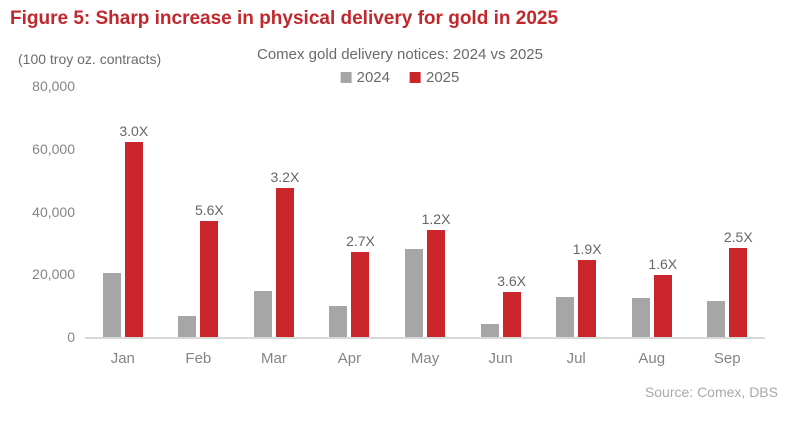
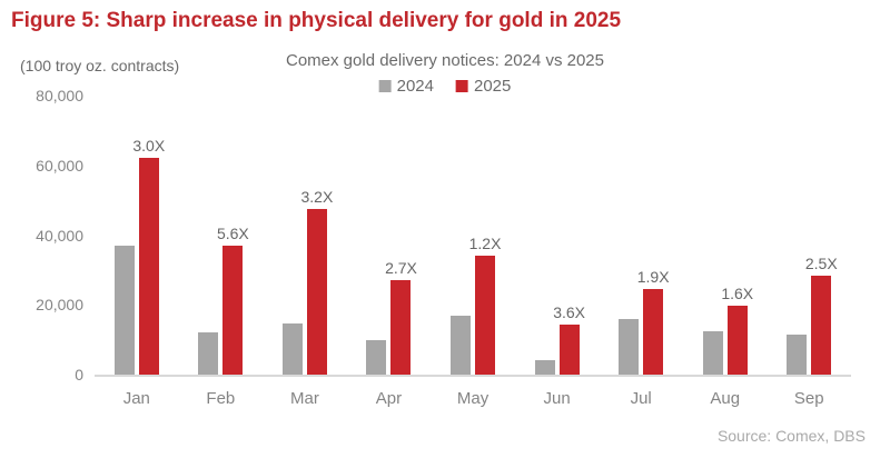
2024/Jan: 20000 -> 37000
2024/Feb: 7000 -> 12000
2024/May: 28000 -> 17000
2024/Jul: 13000 -> 16000
